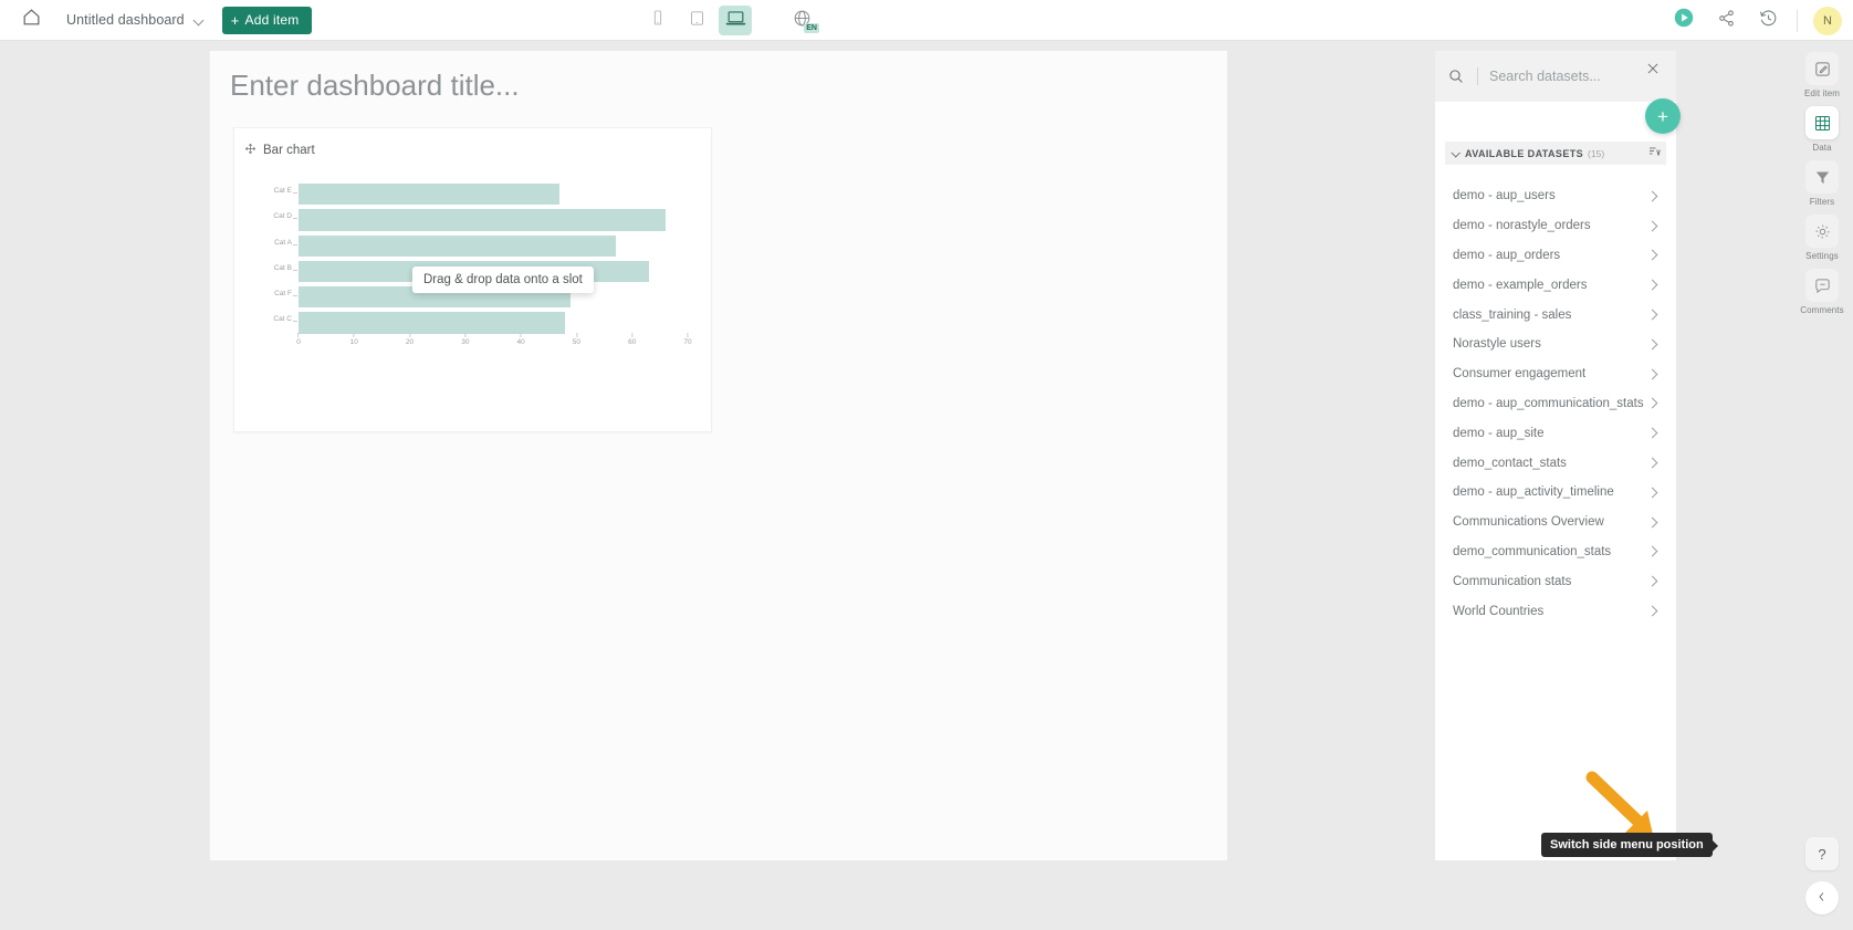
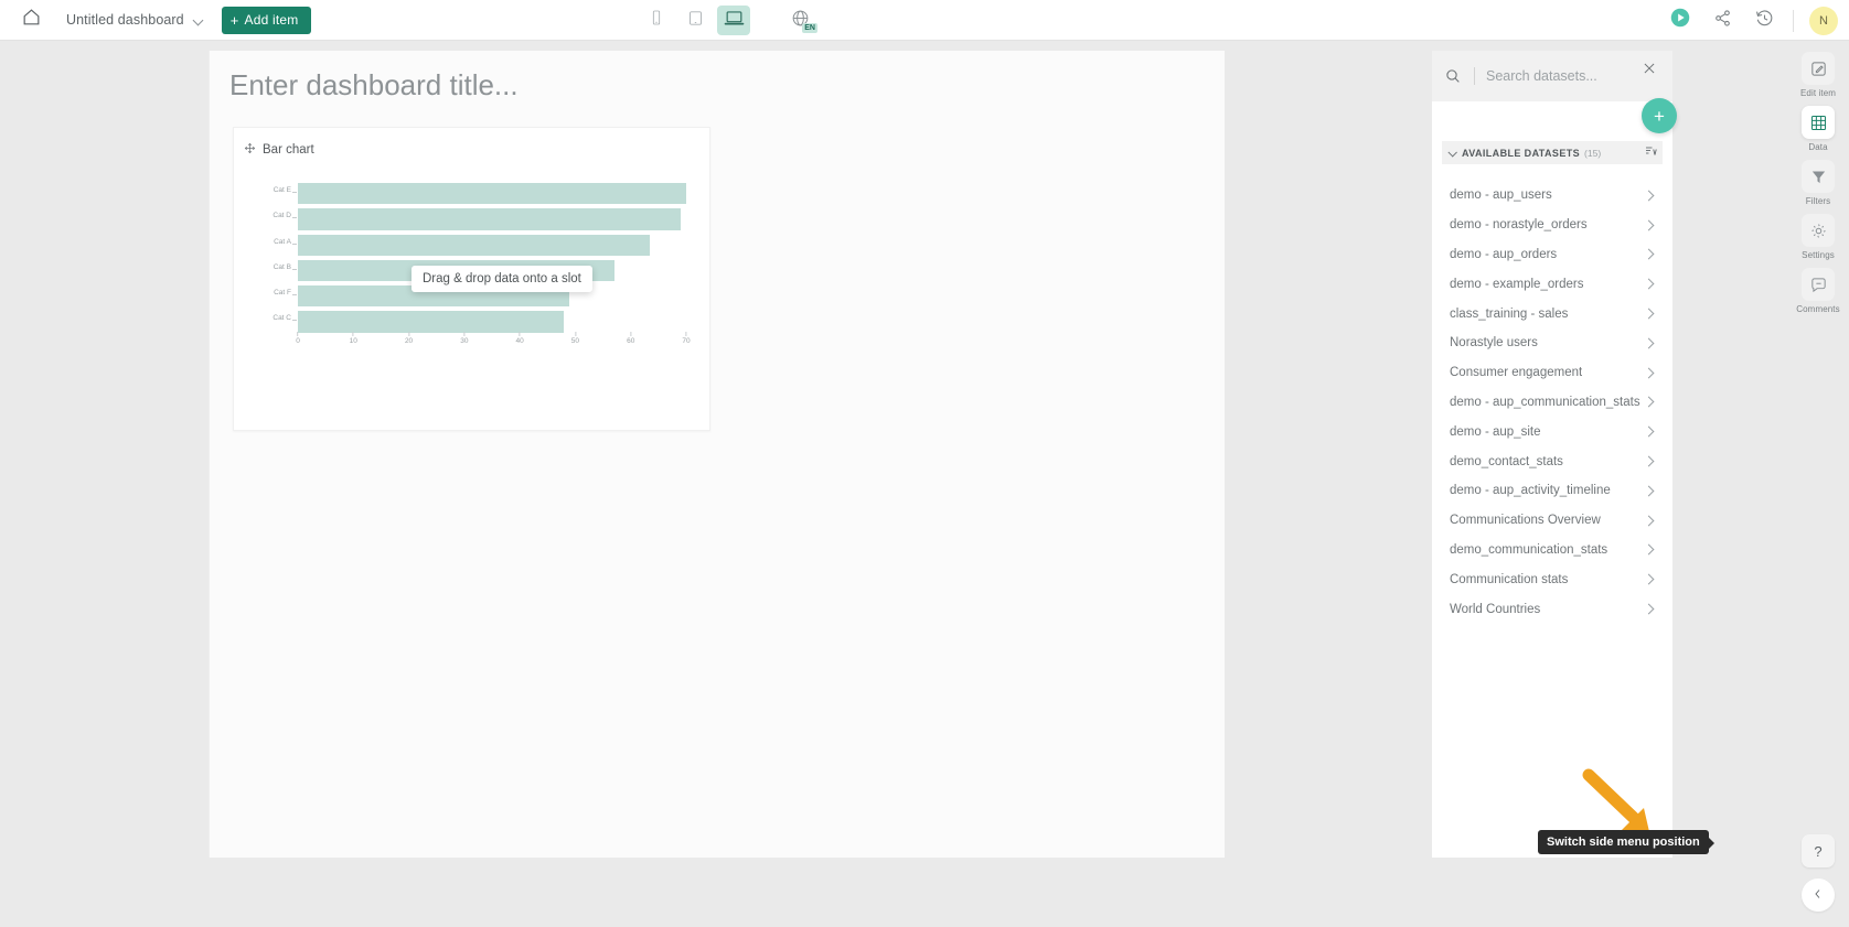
Cat E: 47 -> 70
Cat D: 66 -> 69
Cat A: 57 -> 64
Cat B: 63 -> 57
